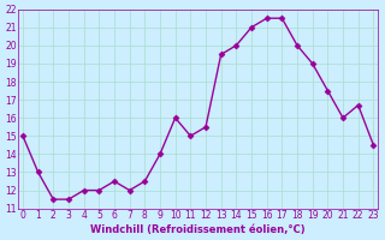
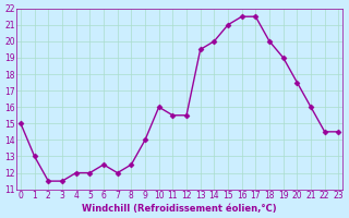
11: 15.0 -> 15.5
22: 16.7 -> 14.5
